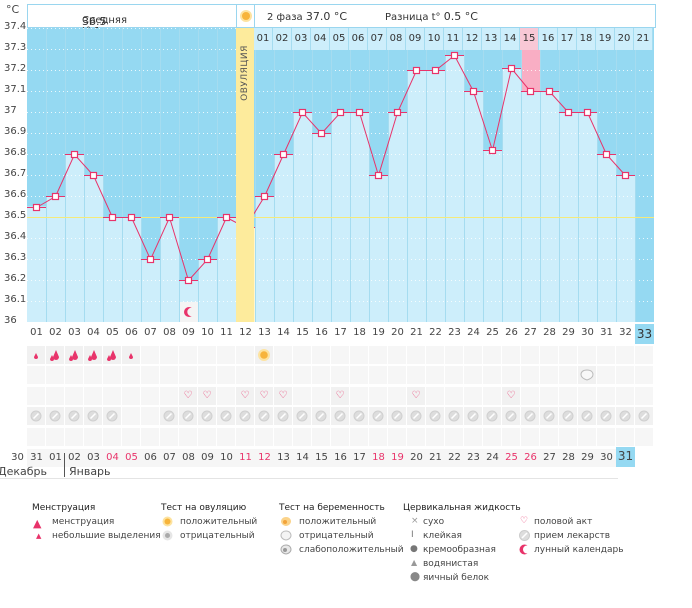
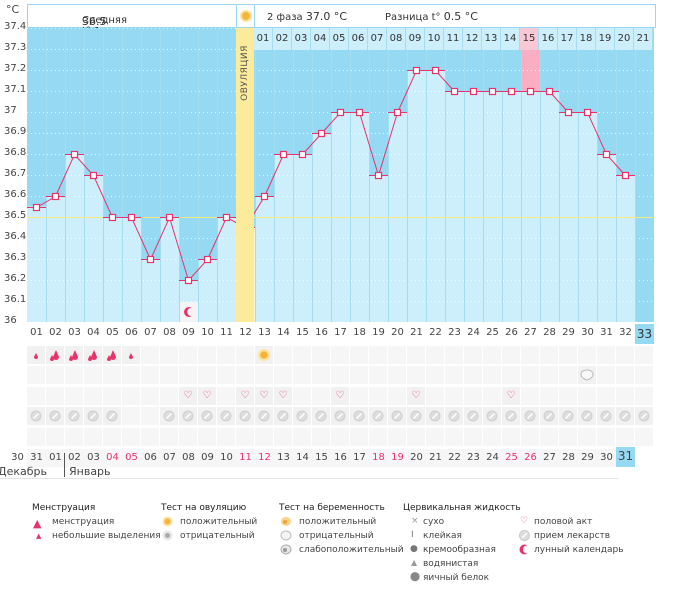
15: 37.00 -> 36.80
23: 37.27 -> 37.10
25: 36.82 -> 37.10
26: 37.21 -> 37.10
